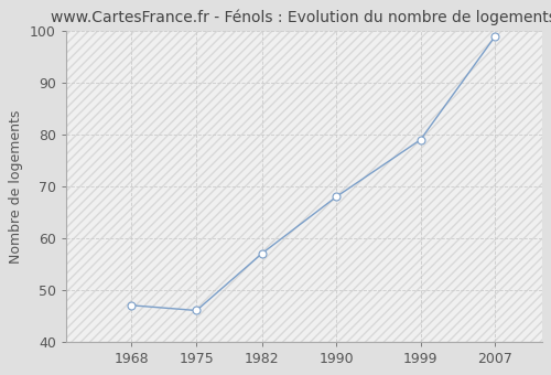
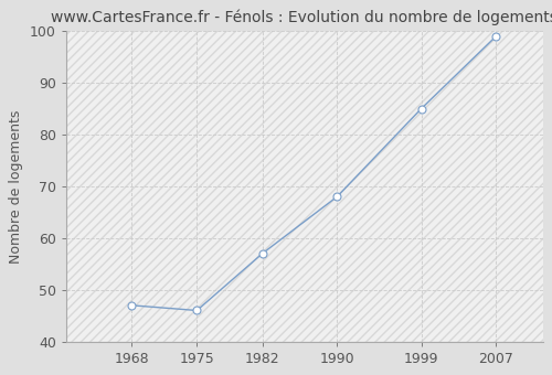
1999: 79 -> 85
